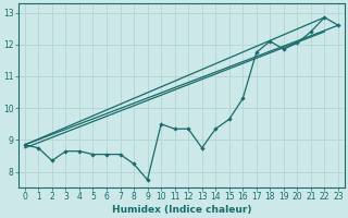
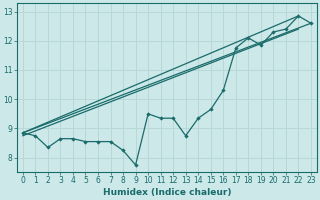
20: 12.05 -> 12.30
